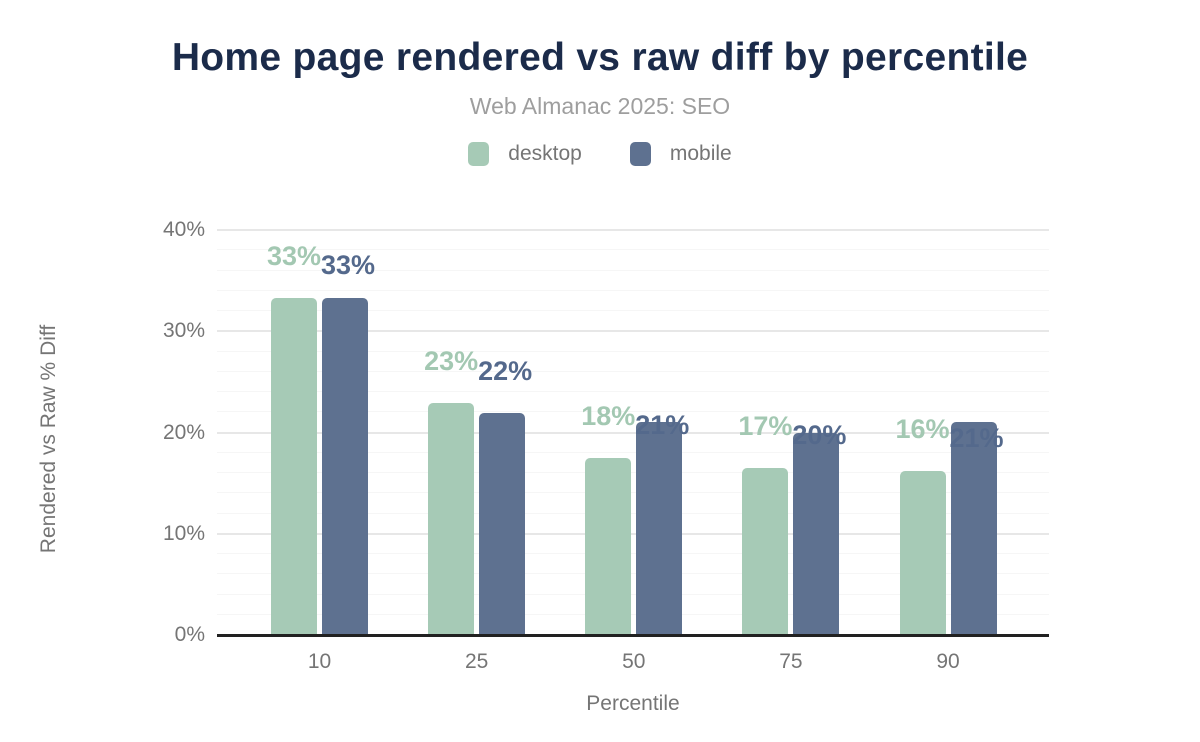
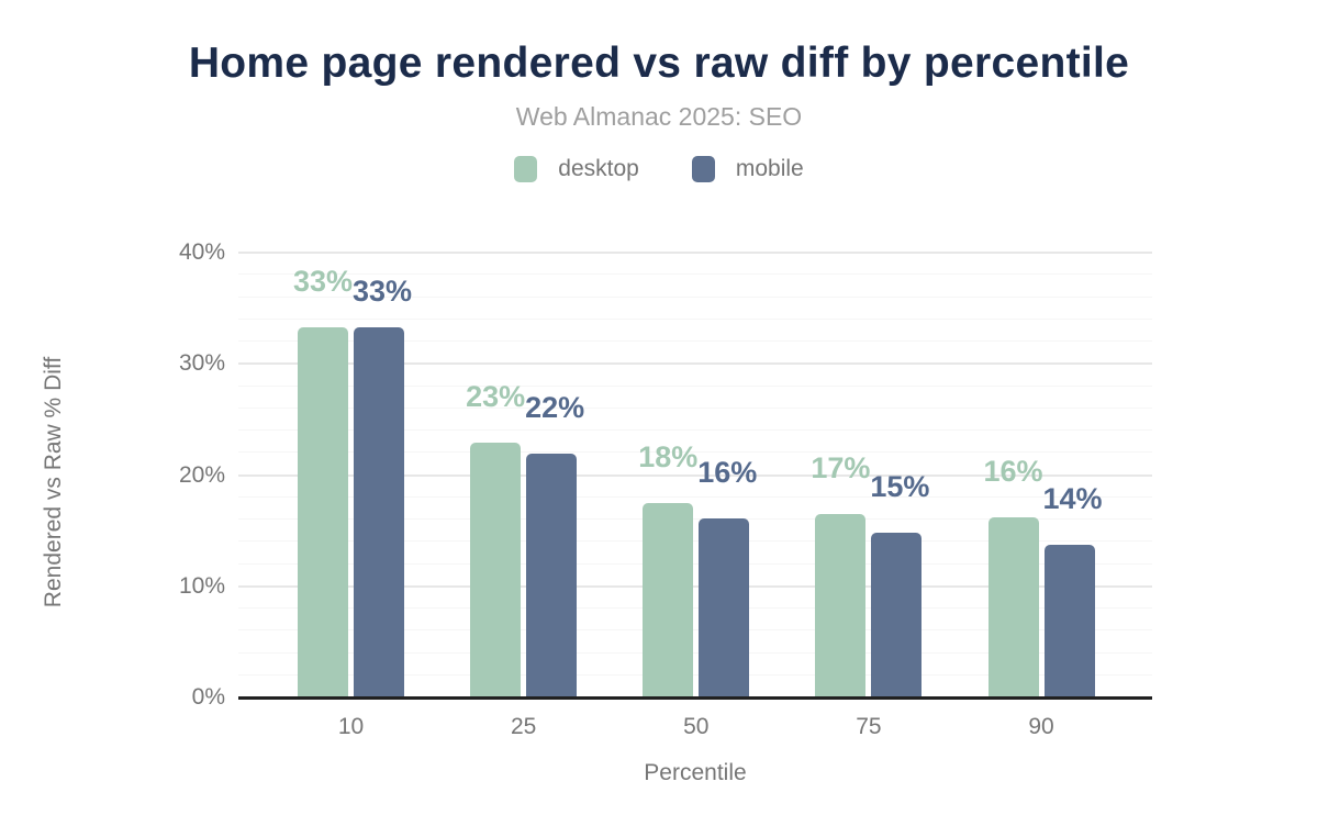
mobile/50: 21% -> 16%
mobile/75: 20% -> 15%
mobile/90: 21% -> 14%
